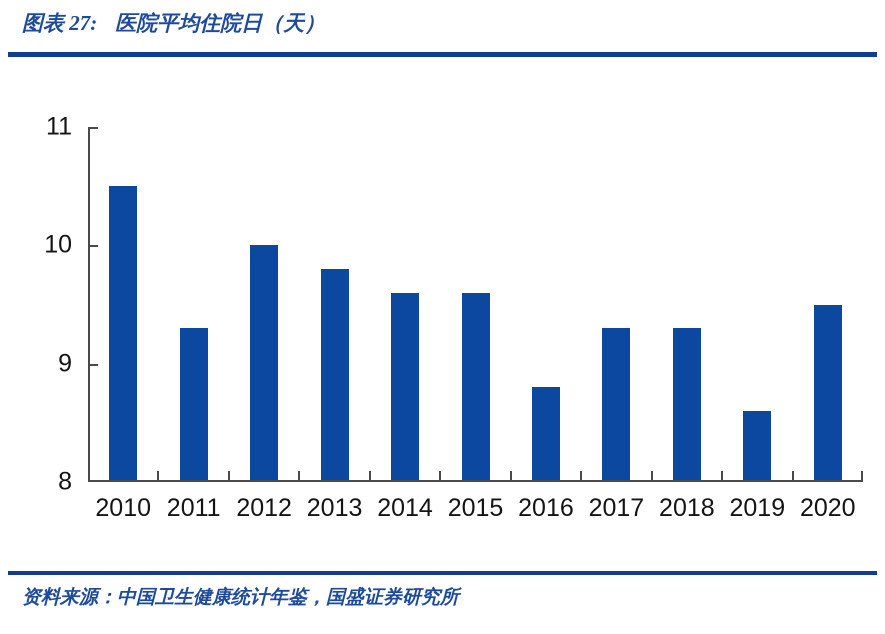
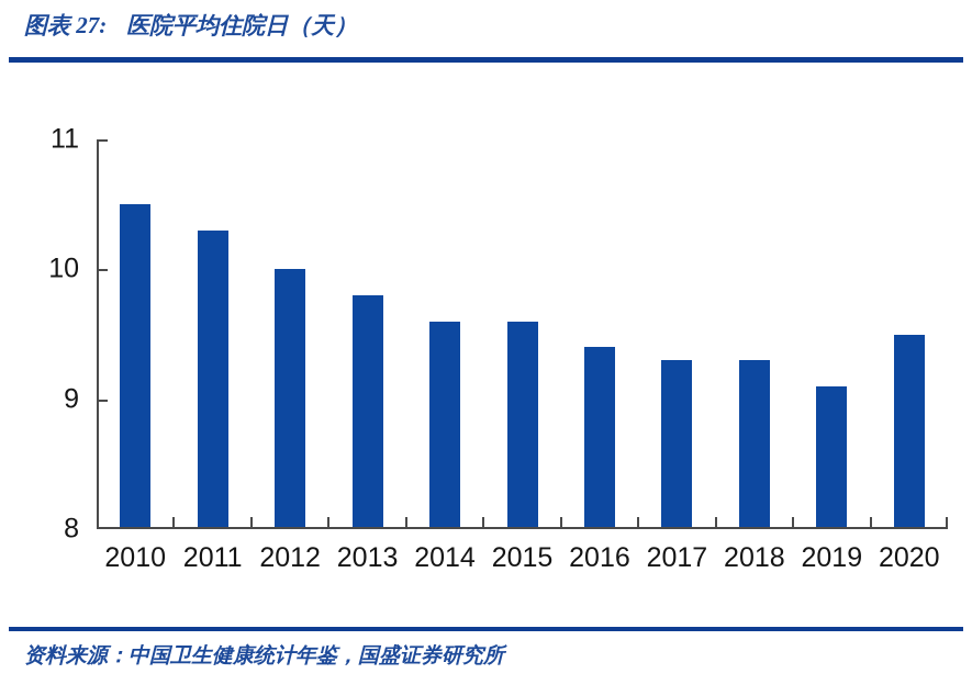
2011: 9.3 -> 10.3
2016: 8.8 -> 9.4
2019: 8.6 -> 9.1
